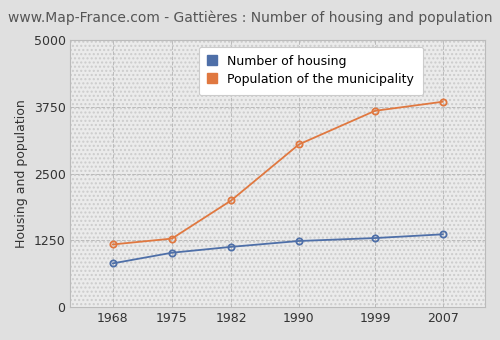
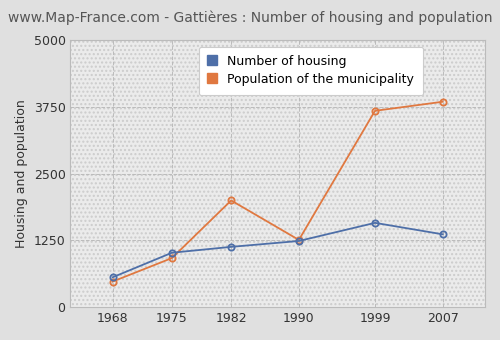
Number of housing/1968: 820 -> 560
Population of the municipality/1968: 1180 -> 480
Population of the municipality/1975: 1280 -> 920
Population of the municipality/1990: 3050 -> 1260
Number of housing/1999: 1300 -> 1580
